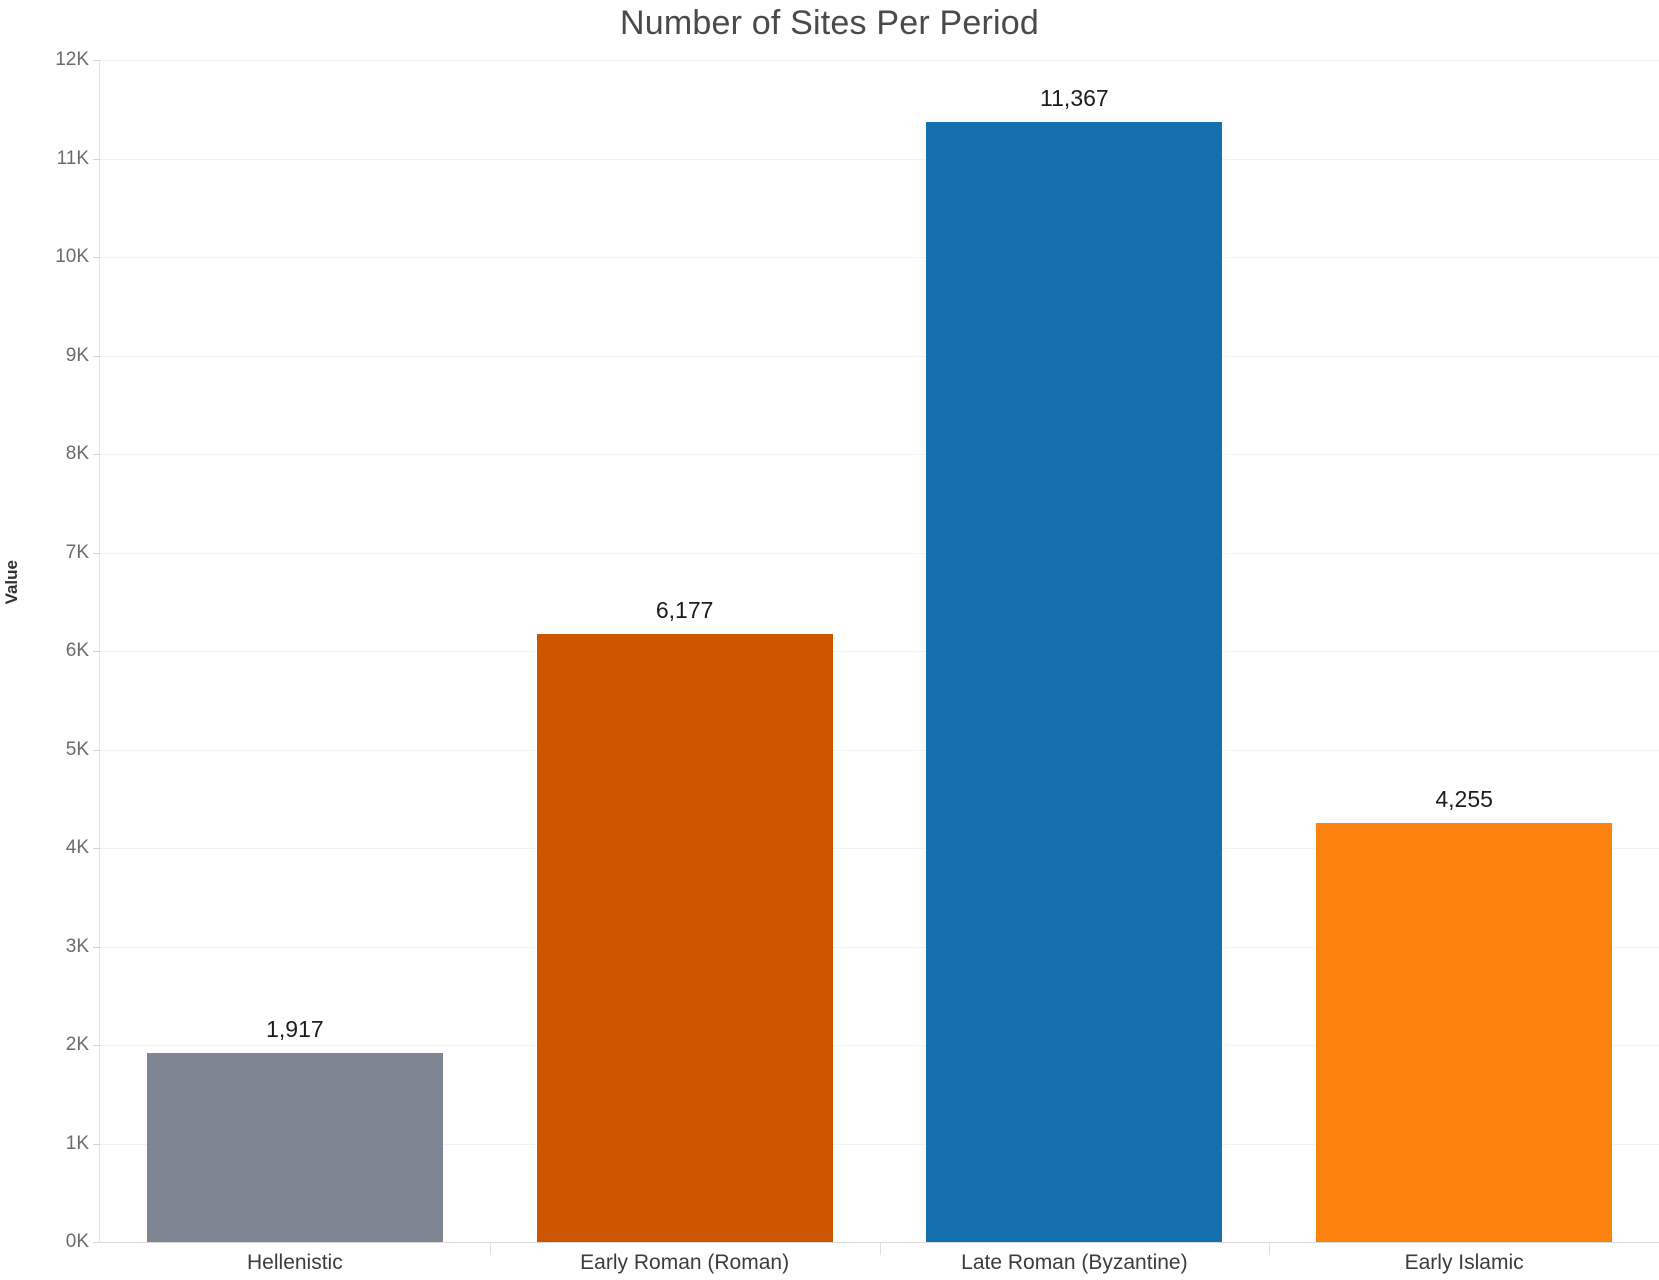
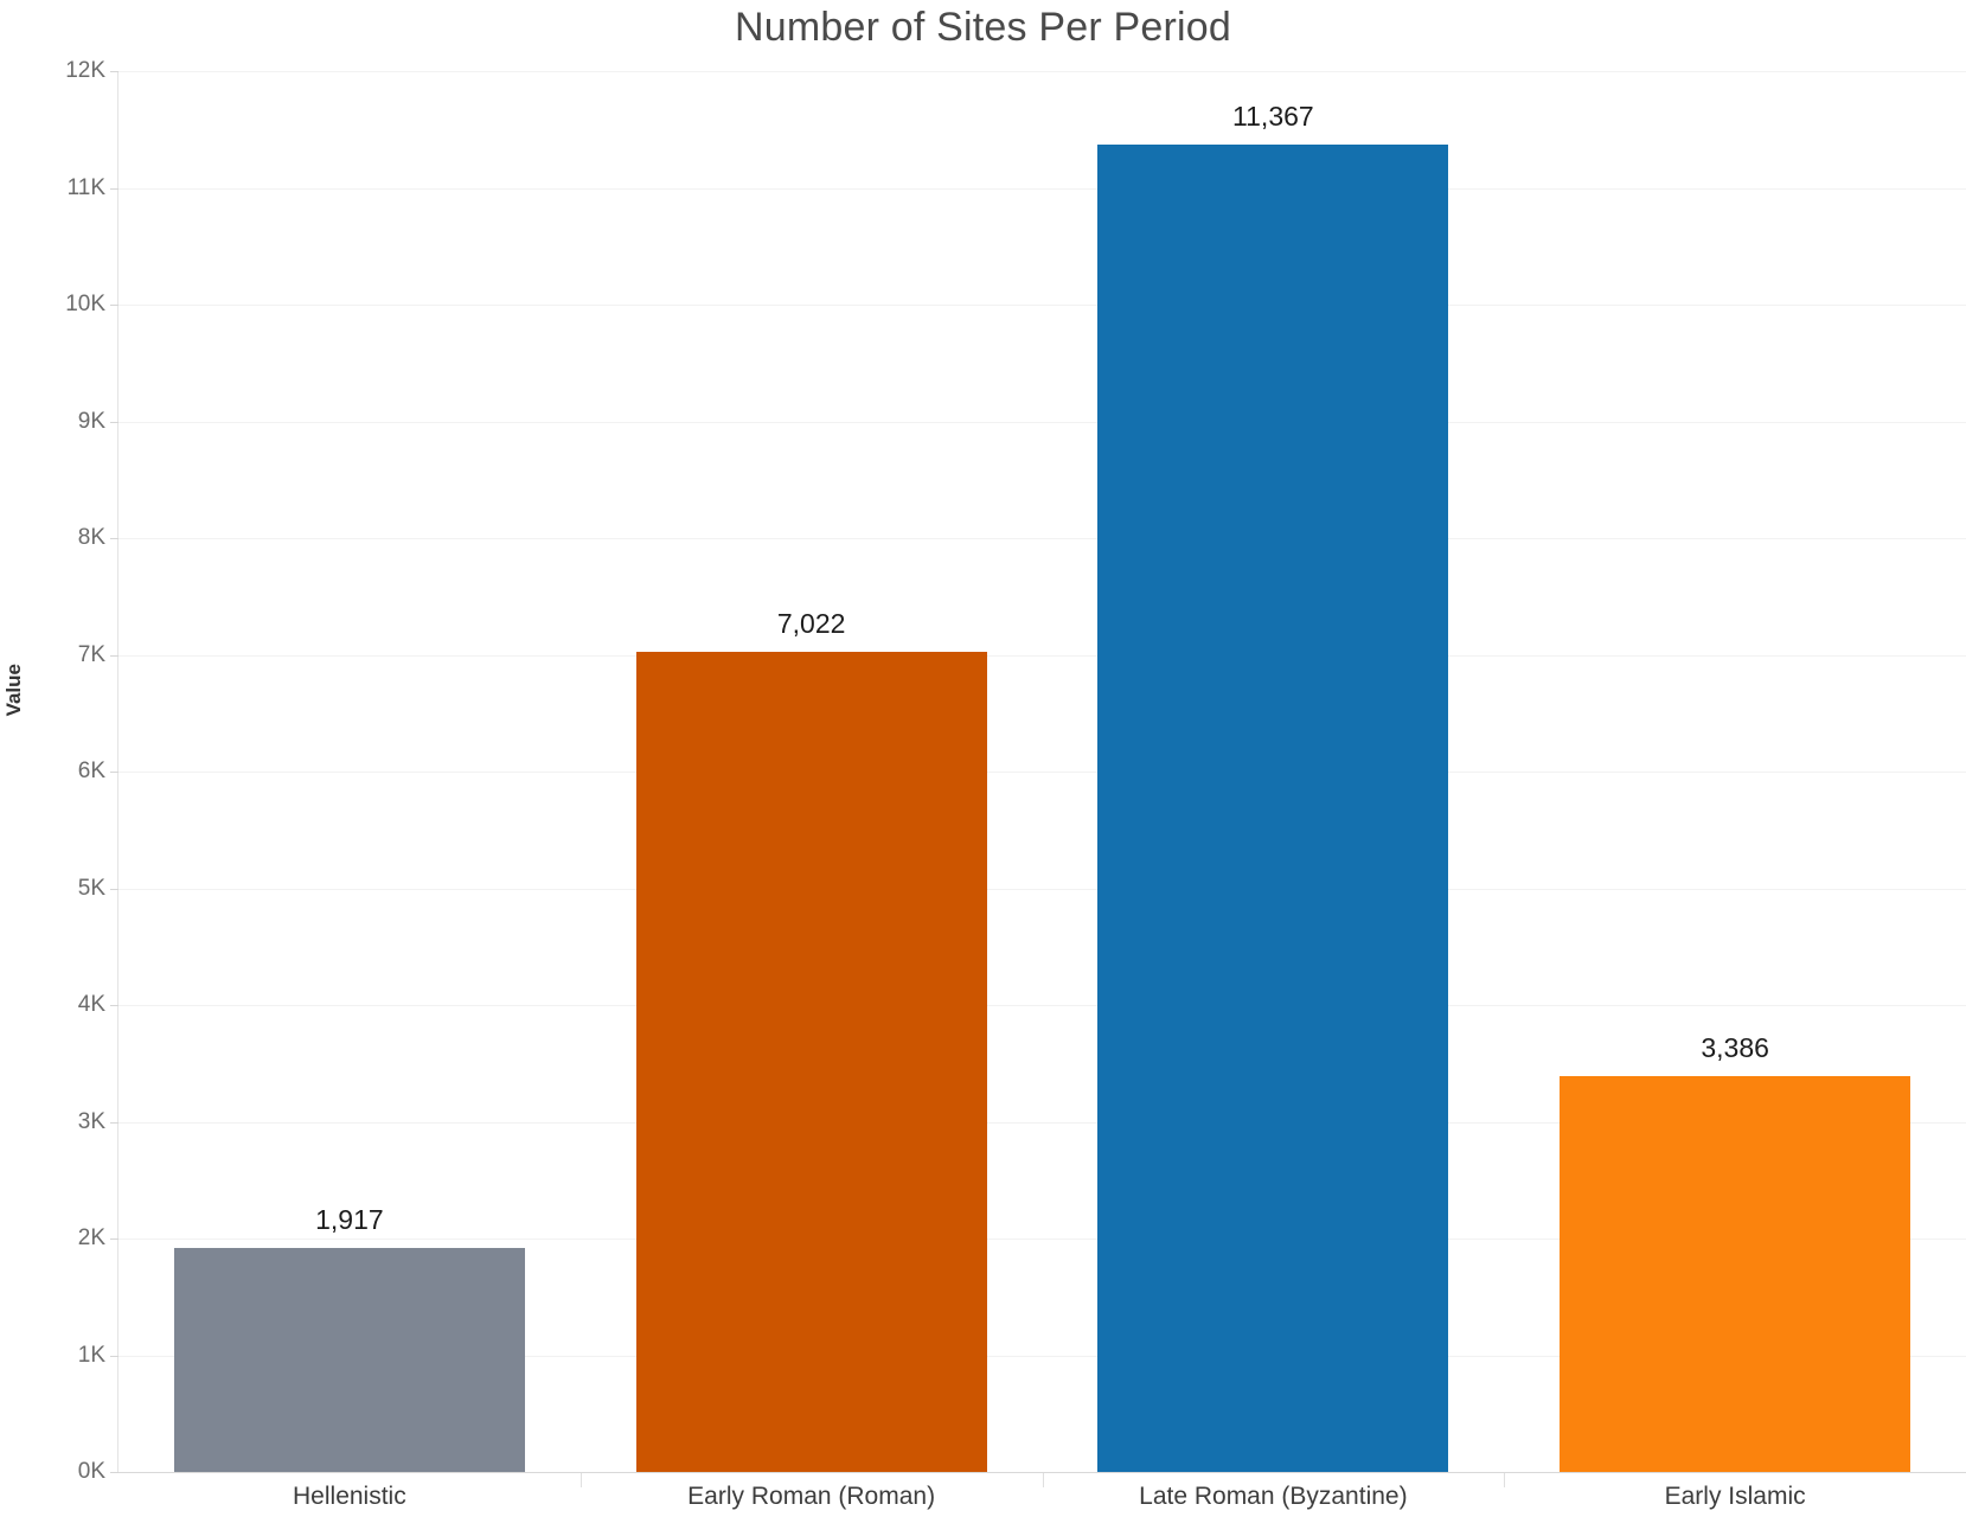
Early Roman (Roman): 6,177 -> 7,022
Early Islamic: 4,255 -> 3,386
